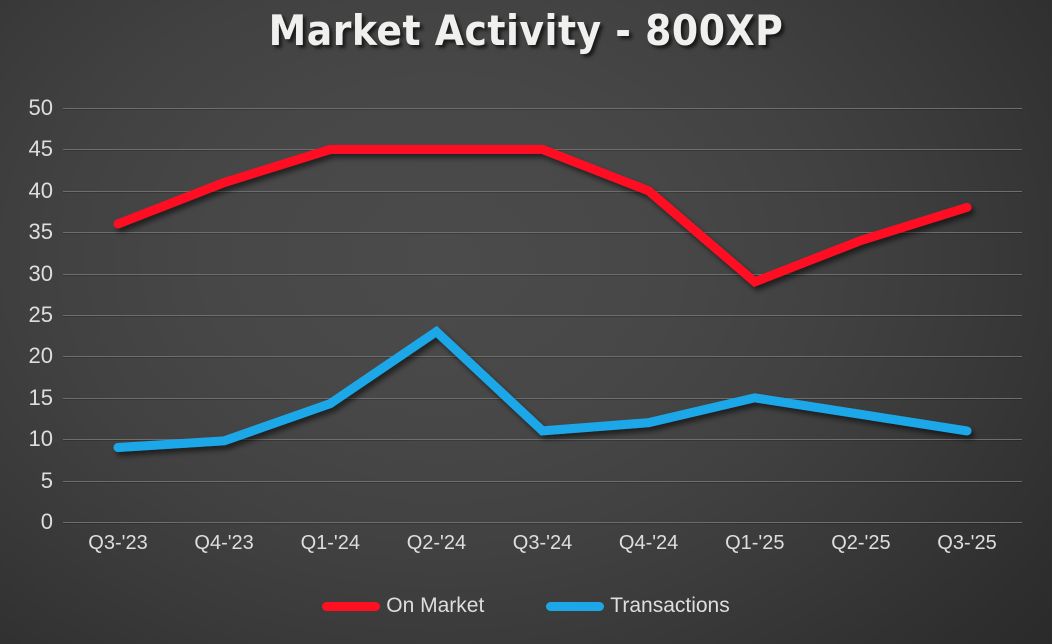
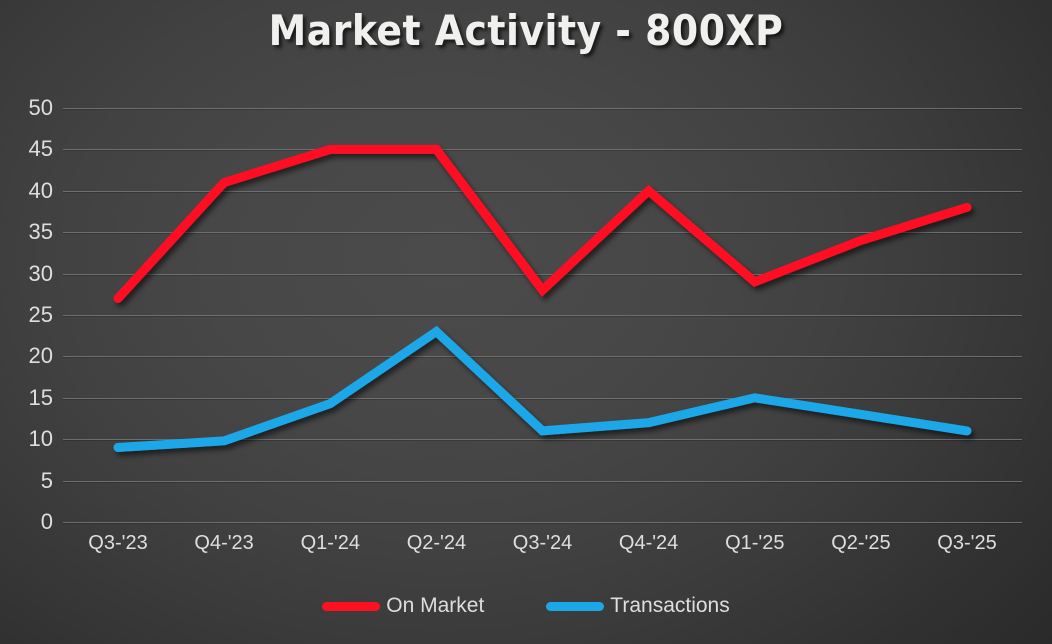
On Market/Q3-'23: 36 -> 27
On Market/Q3-'24: 45 -> 28
